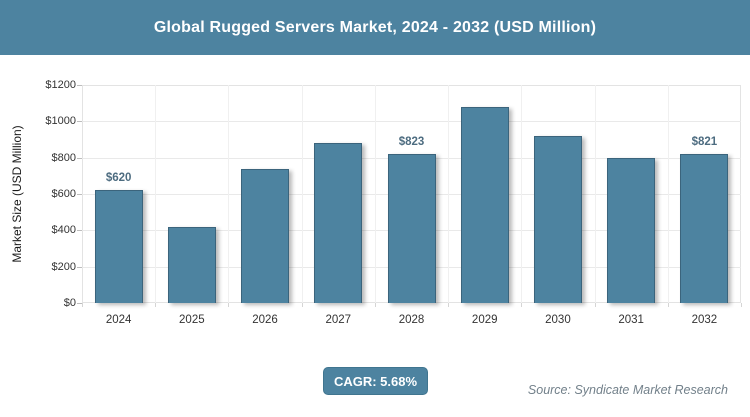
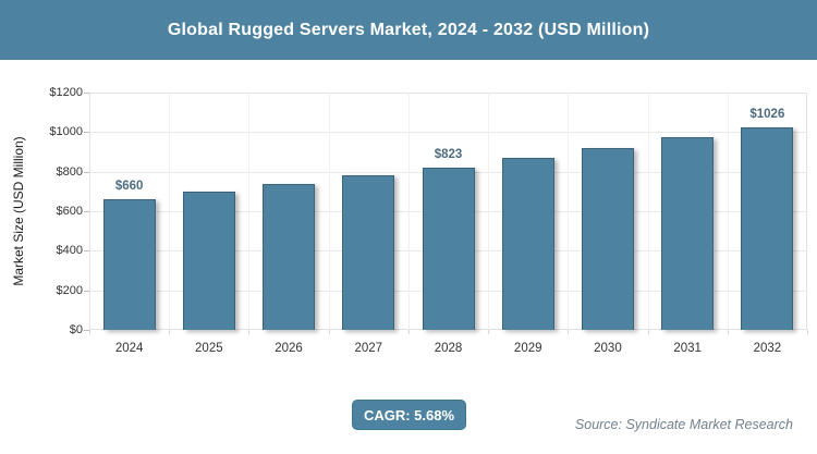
2024: $620 -> $660
2025: $420 -> $700
2027: $880 -> $780
2029: $1080 -> $870
2031: $800 -> $970
2032: $821 -> $1026
